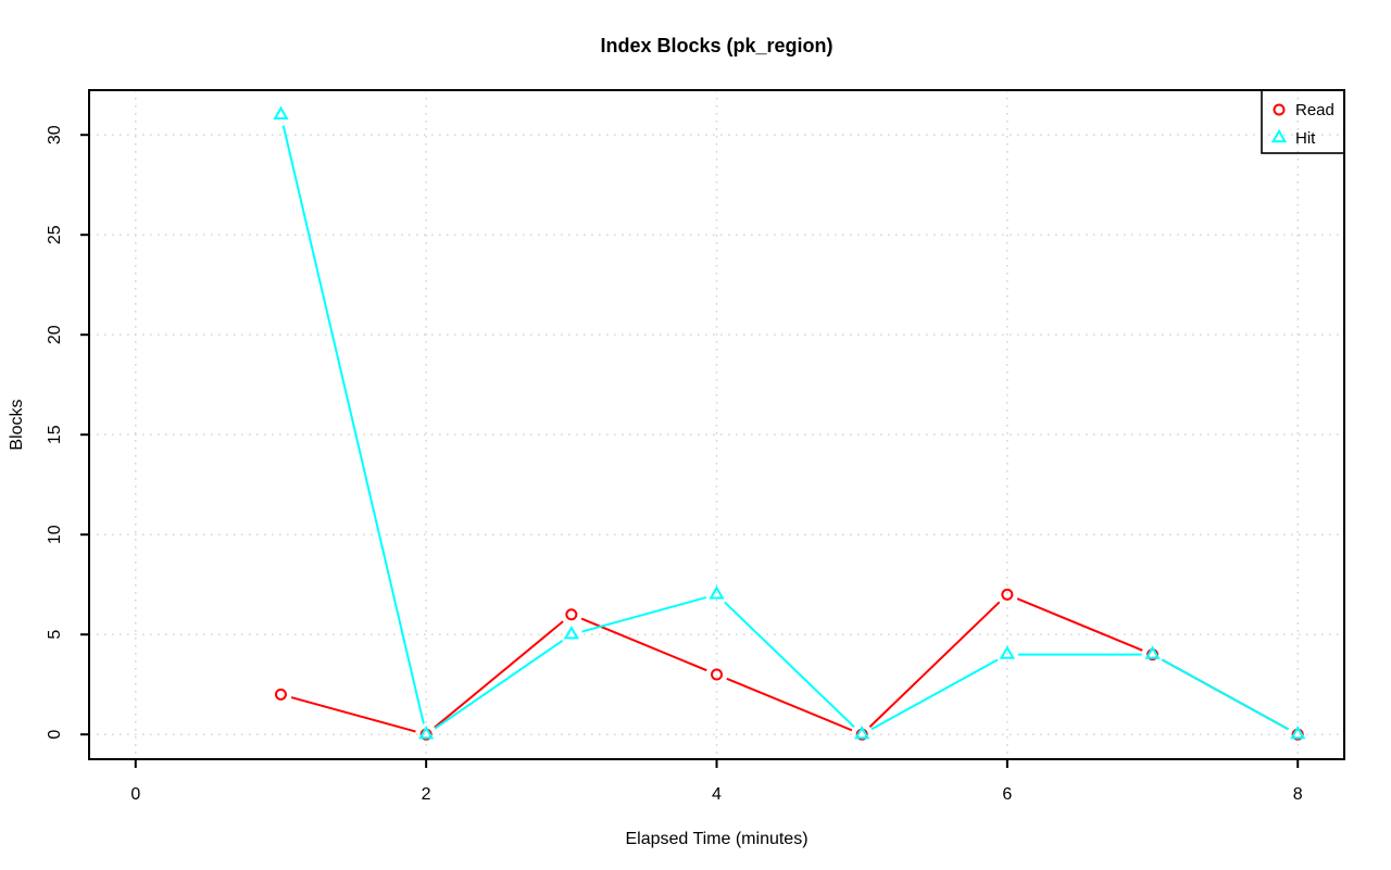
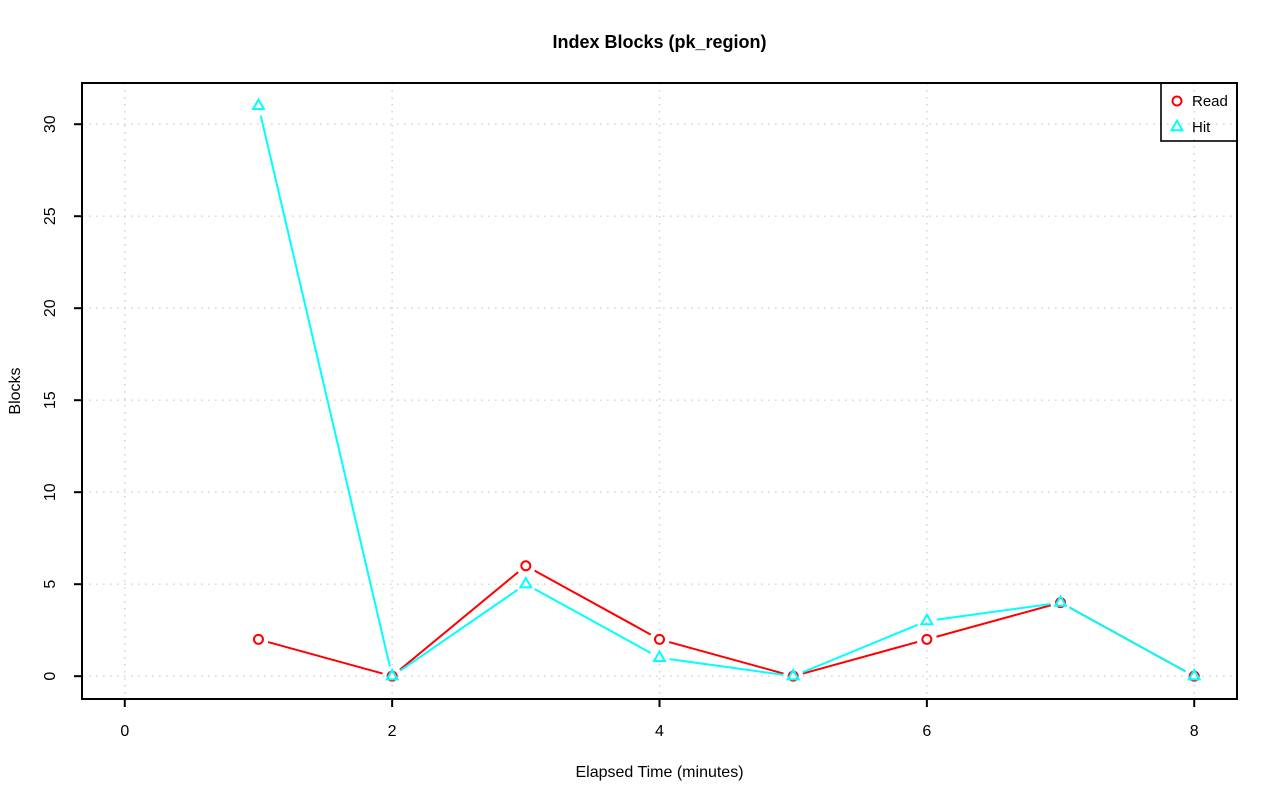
Read/4: 3 -> 2
Hit/4: 7 -> 1
Read/6: 7 -> 2
Hit/6: 4 -> 3
